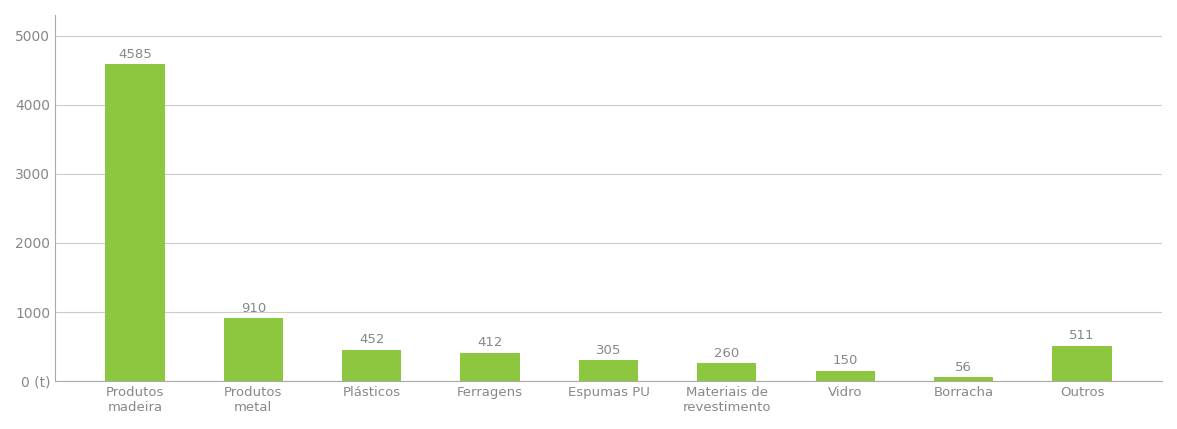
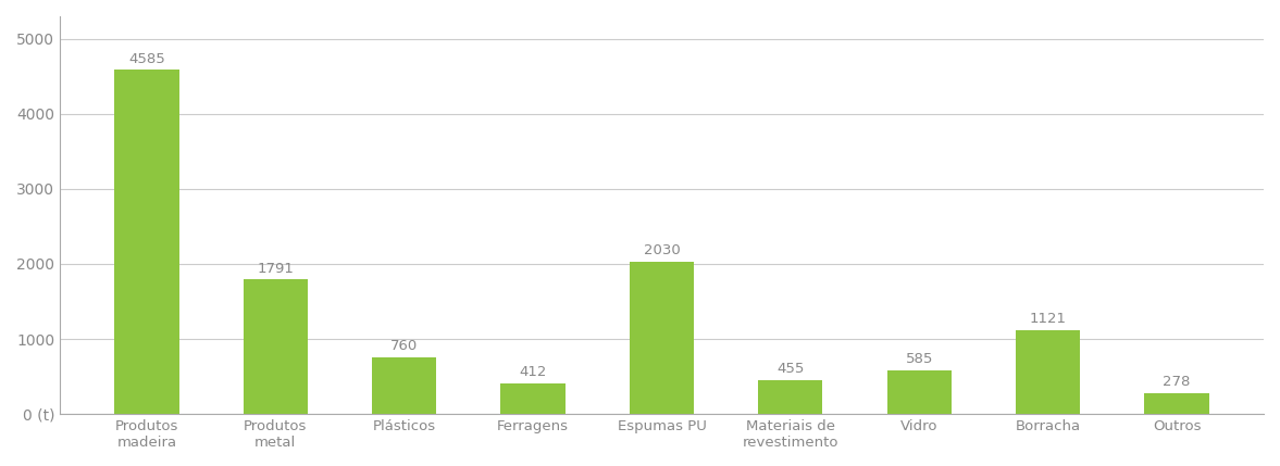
Produtos metal: 910 -> 1791
Plásticos: 452 -> 760
Espumas PU: 305 -> 2030
Materiais de revestimento: 260 -> 455
Vidro: 150 -> 585
Borracha: 56 -> 1121
Outros: 511 -> 278
